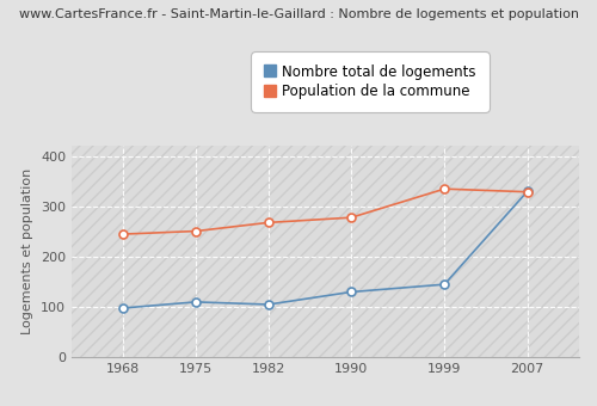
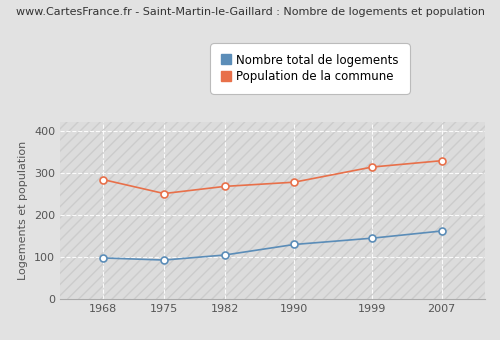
Population de la commune/1968: 245 -> 284
Nombre total de logements/1975: 110 -> 93
Population de la commune/1999: 335 -> 314
Nombre total de logements/2007: 330 -> 162
